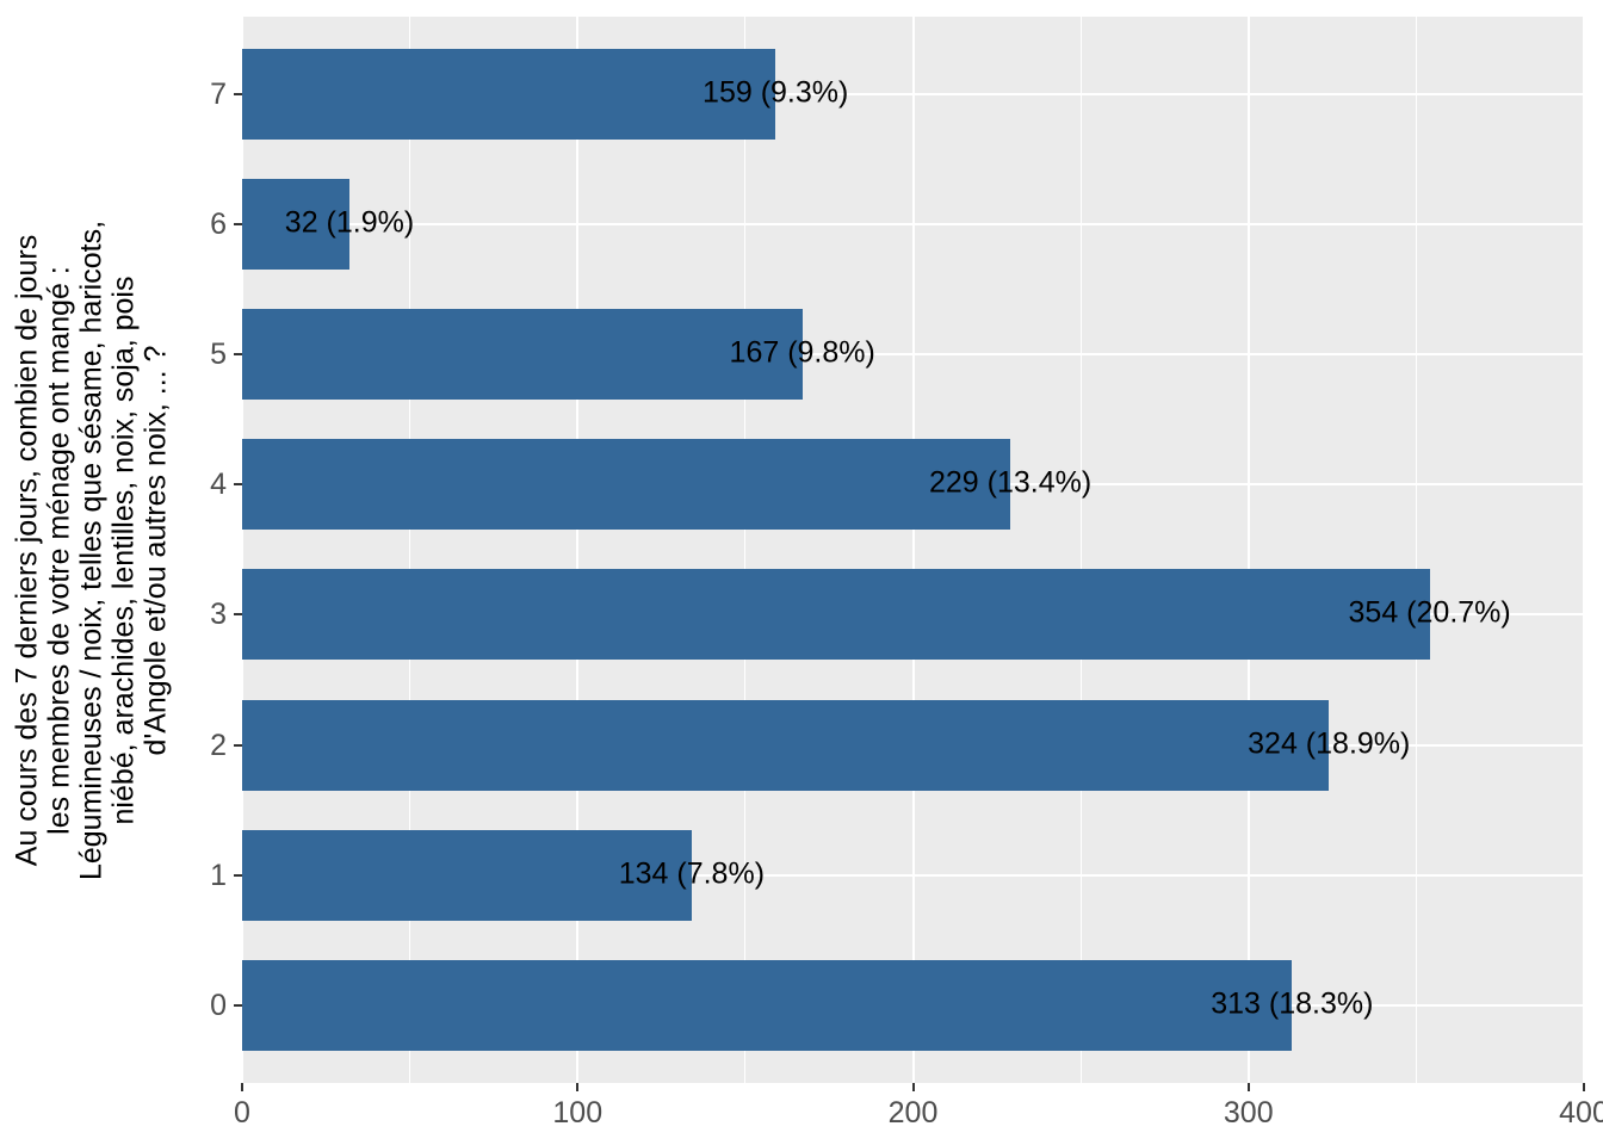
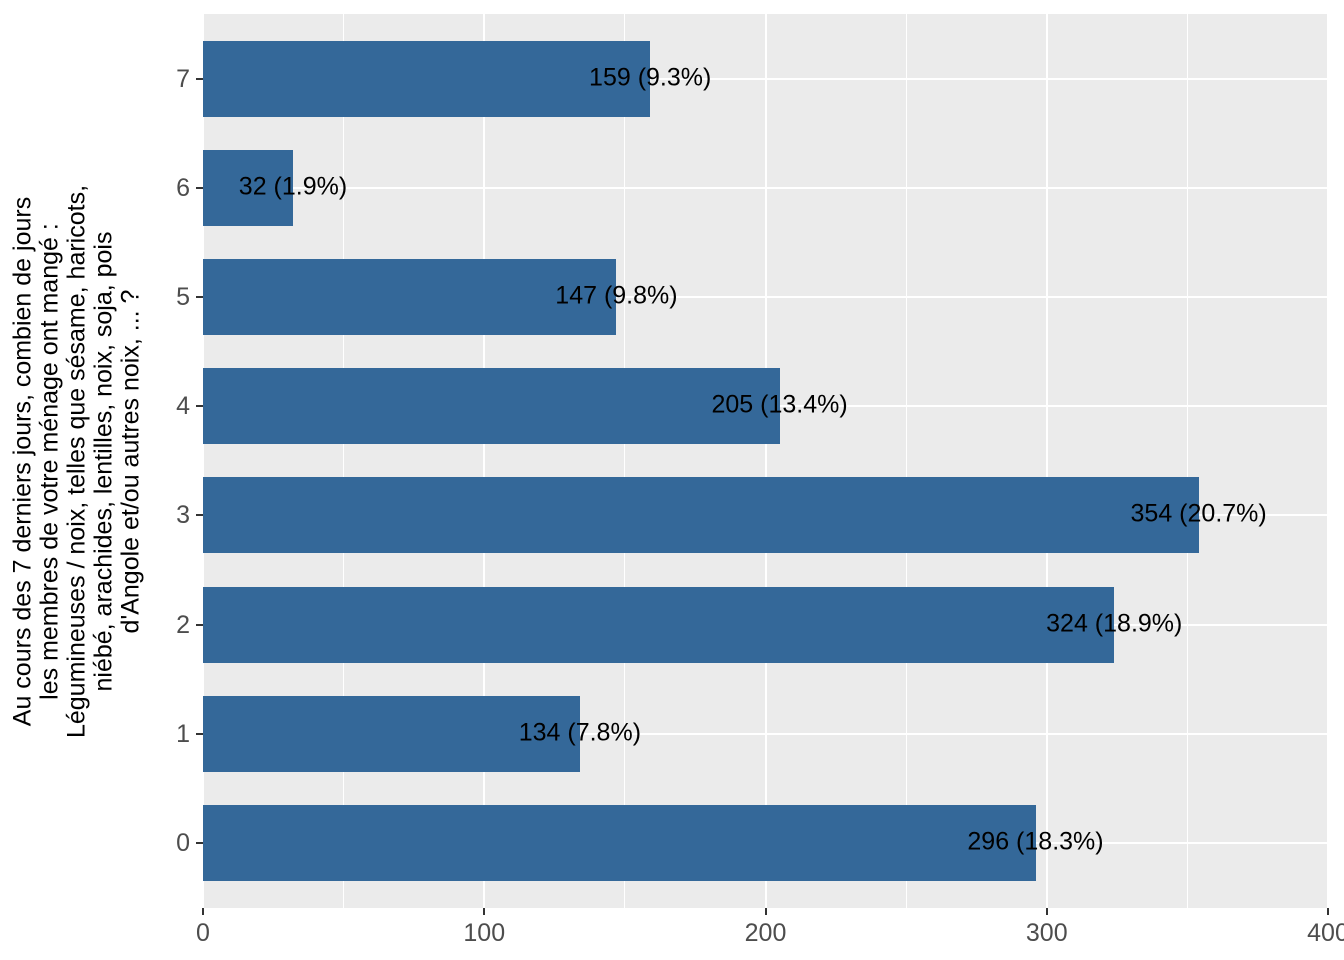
5: 167 -> 147
4: 229 -> 205
0: 313 -> 296
